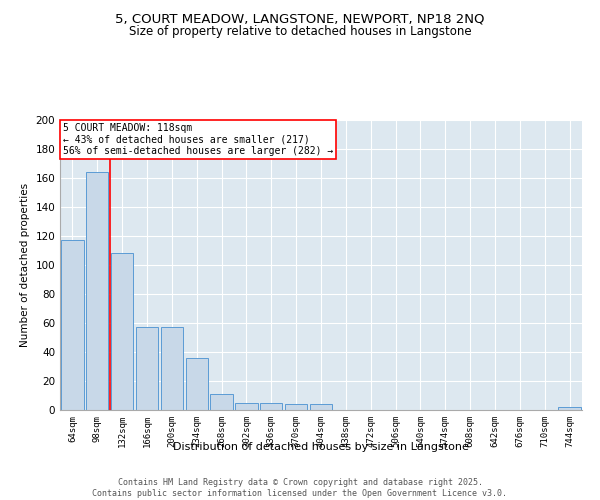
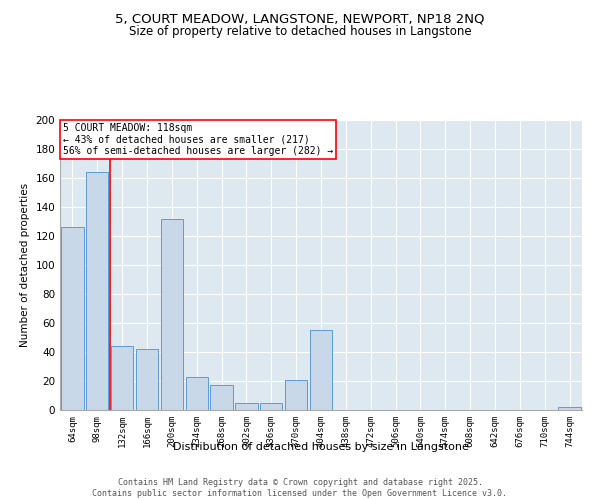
64sqm: 117 -> 126
132sqm: 108 -> 44
166sqm: 57 -> 42
200sqm: 57 -> 132
234sqm: 36 -> 23
268sqm: 11 -> 17
370sqm: 4 -> 21
404sqm: 4 -> 55
